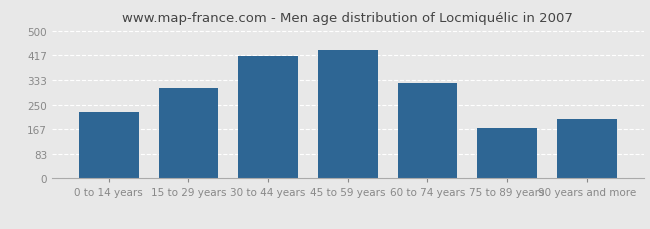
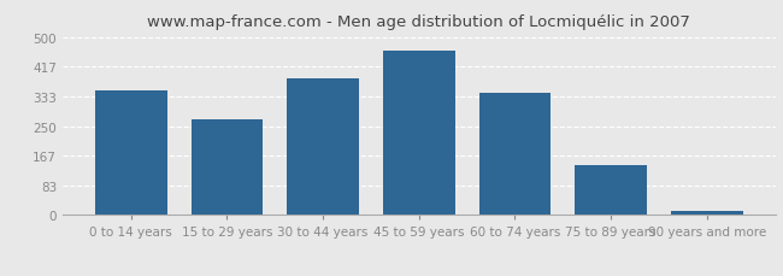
0 to 14 years: 225 -> 350
15 to 29 years: 305 -> 268
30 to 44 years: 415 -> 385
45 to 59 years: 435 -> 463
60 to 74 years: 325 -> 344
75 to 89 years: 170 -> 140
90 years and more: 200 -> 12
